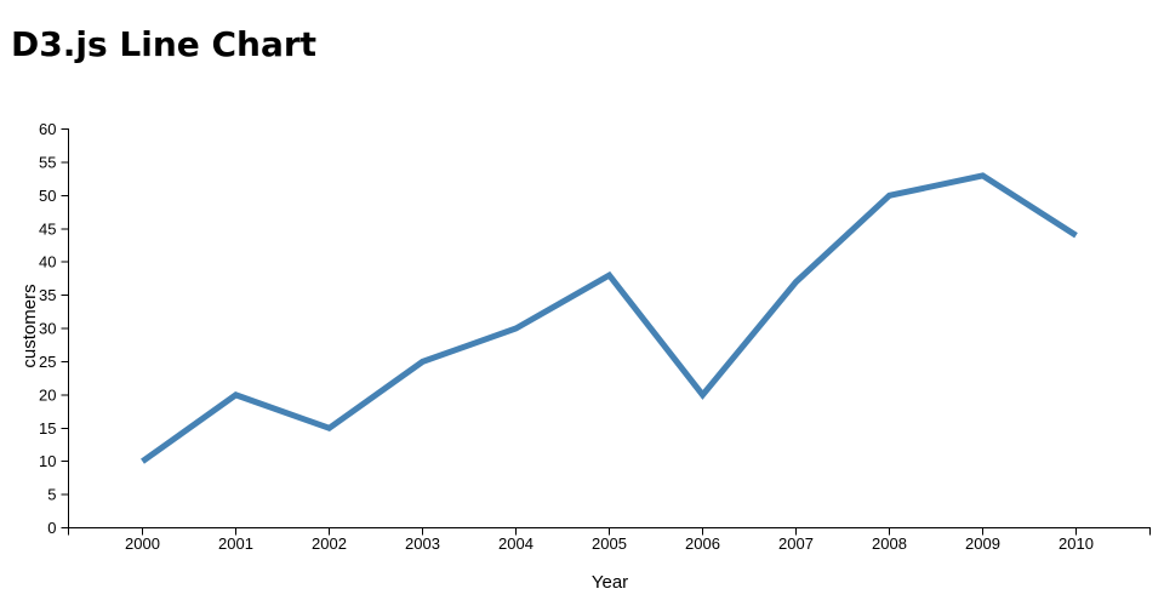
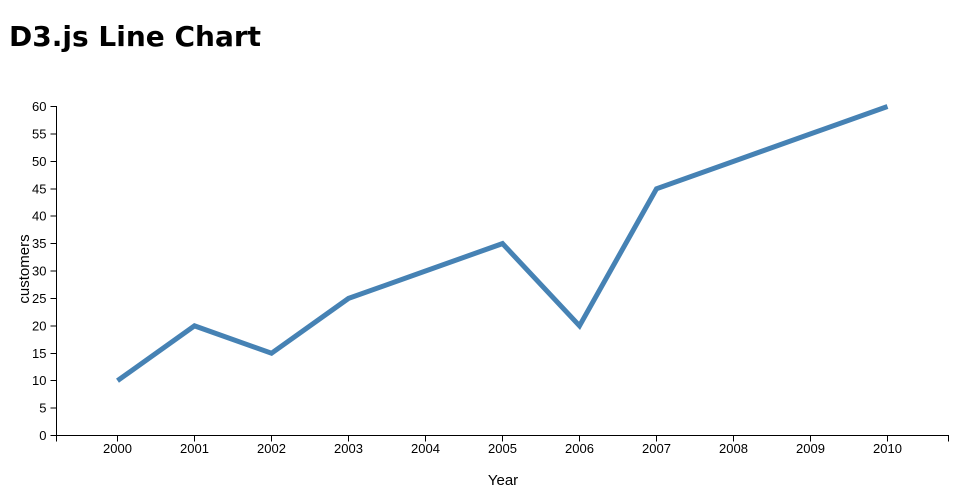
2005: 38 -> 35
2007: 37 -> 45
2009: 53 -> 55
2010: 44 -> 60
